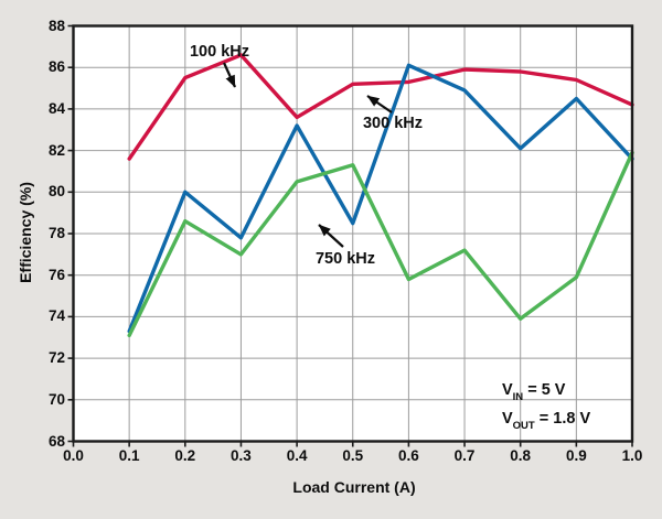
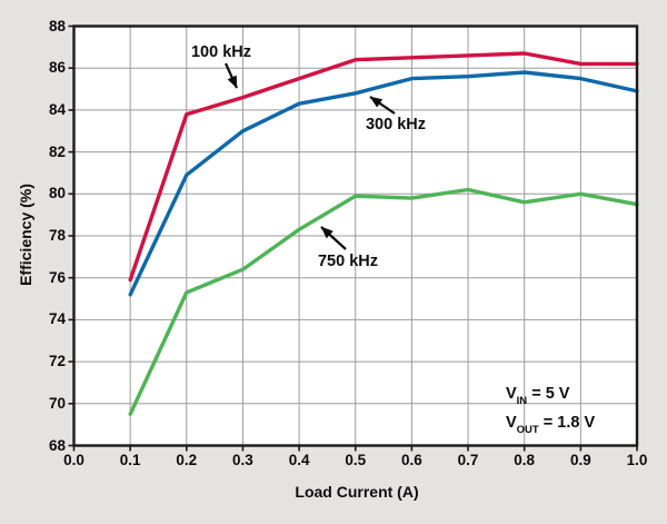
100 kHz/0.1: 81.6 -> 75.9
300 kHz/0.1: 73.3 -> 75.2
750 kHz/0.1: 73.1 -> 69.5
100 kHz/0.2: 85.5 -> 83.8
300 kHz/0.2: 80.0 -> 80.9
750 kHz/0.2: 78.6 -> 75.3
100 kHz/0.3: 86.6 -> 84.6
300 kHz/0.3: 77.8 -> 83.0
750 kHz/0.3: 77.0 -> 76.4
100 kHz/0.4: 83.6 -> 85.5
300 kHz/0.4: 83.2 -> 84.3
750 kHz/0.4: 80.5 -> 78.3
100 kHz/0.5: 85.2 -> 86.4
300 kHz/0.5: 78.5 -> 84.8
750 kHz/0.5: 81.3 -> 79.9
100 kHz/0.6: 85.3 -> 86.5
300 kHz/0.6: 86.1 -> 85.5
750 kHz/0.6: 75.8 -> 79.8
100 kHz/0.7: 85.9 -> 86.6
300 kHz/0.7: 84.9 -> 85.6
750 kHz/0.7: 77.2 -> 80.2
100 kHz/0.8: 85.8 -> 86.7
300 kHz/0.8: 82.1 -> 85.8
750 kHz/0.8: 73.9 -> 79.6
100 kHz/0.9: 85.4 -> 86.2
300 kHz/0.9: 84.5 -> 85.5
750 kHz/0.9: 75.9 -> 80.0
100 kHz/1.0: 84.2 -> 86.2
300 kHz/1.0: 81.6 -> 84.9
750 kHz/1.0: 81.9 -> 79.5
